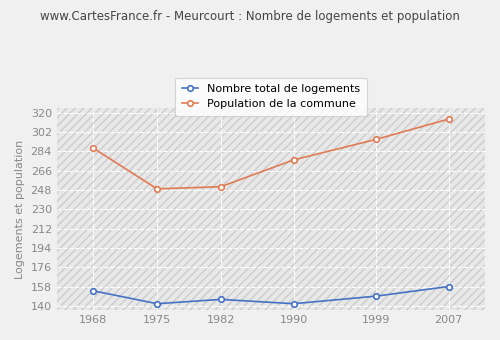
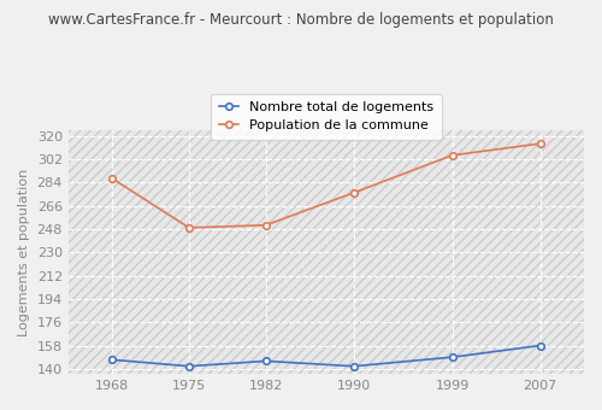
Nombre total de logements/1968: 154 -> 147
Population de la commune/1999: 295 -> 305
